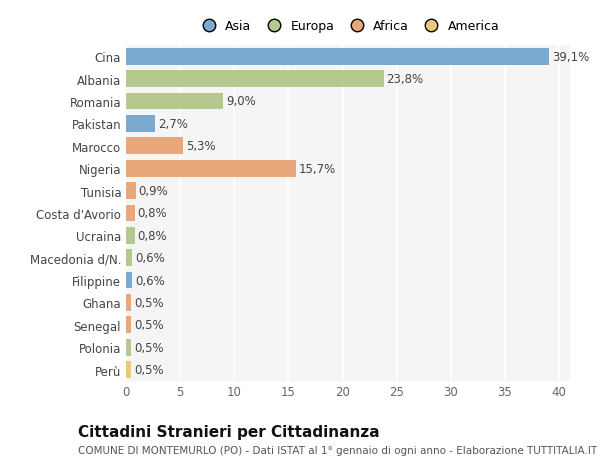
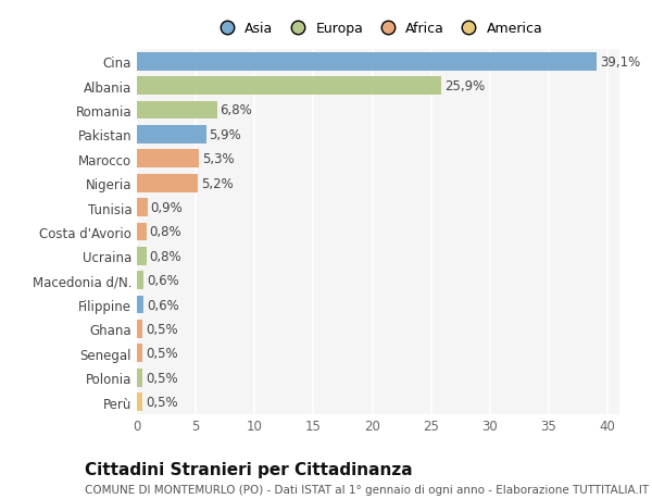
Albania: 23,8% -> 25,9%
Romania: 9,0% -> 6,8%
Pakistan: 2,7% -> 5,9%
Nigeria: 15,7% -> 5,2%
